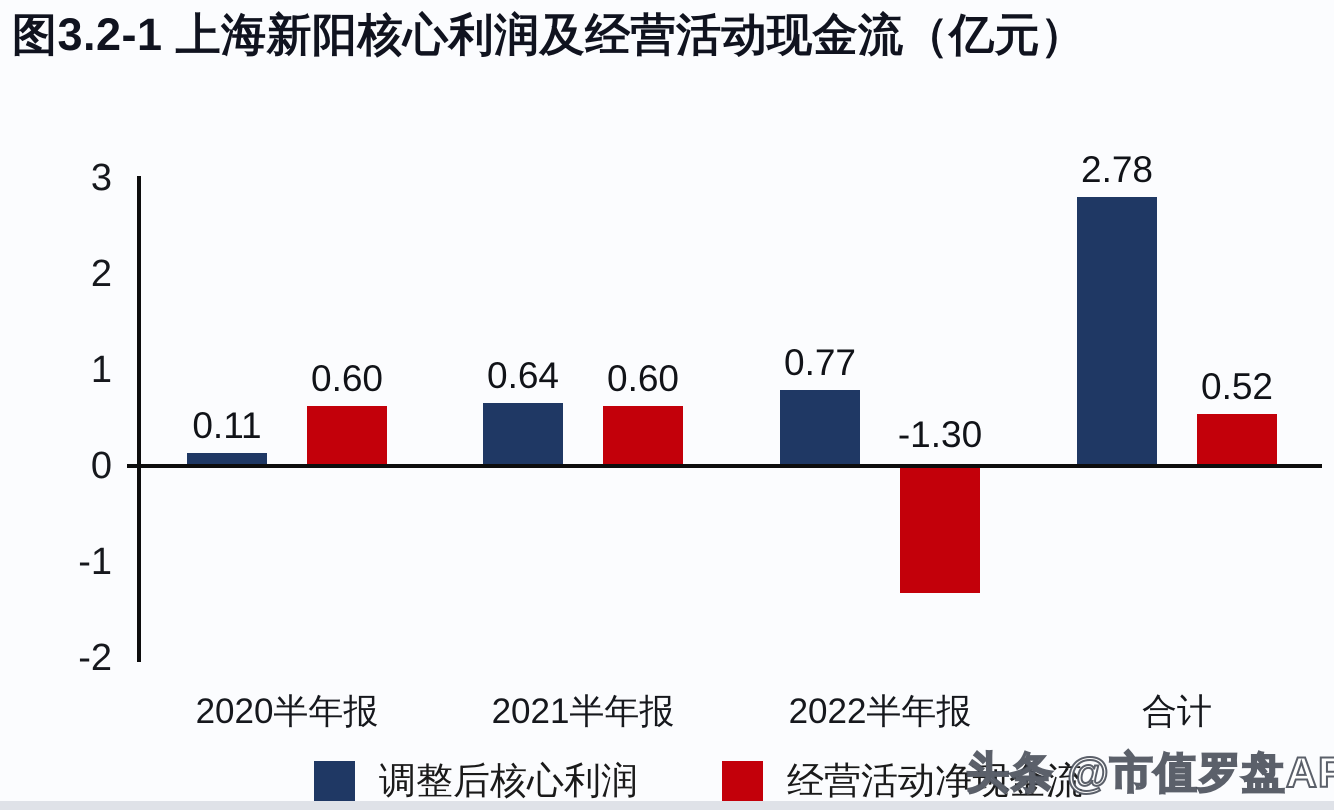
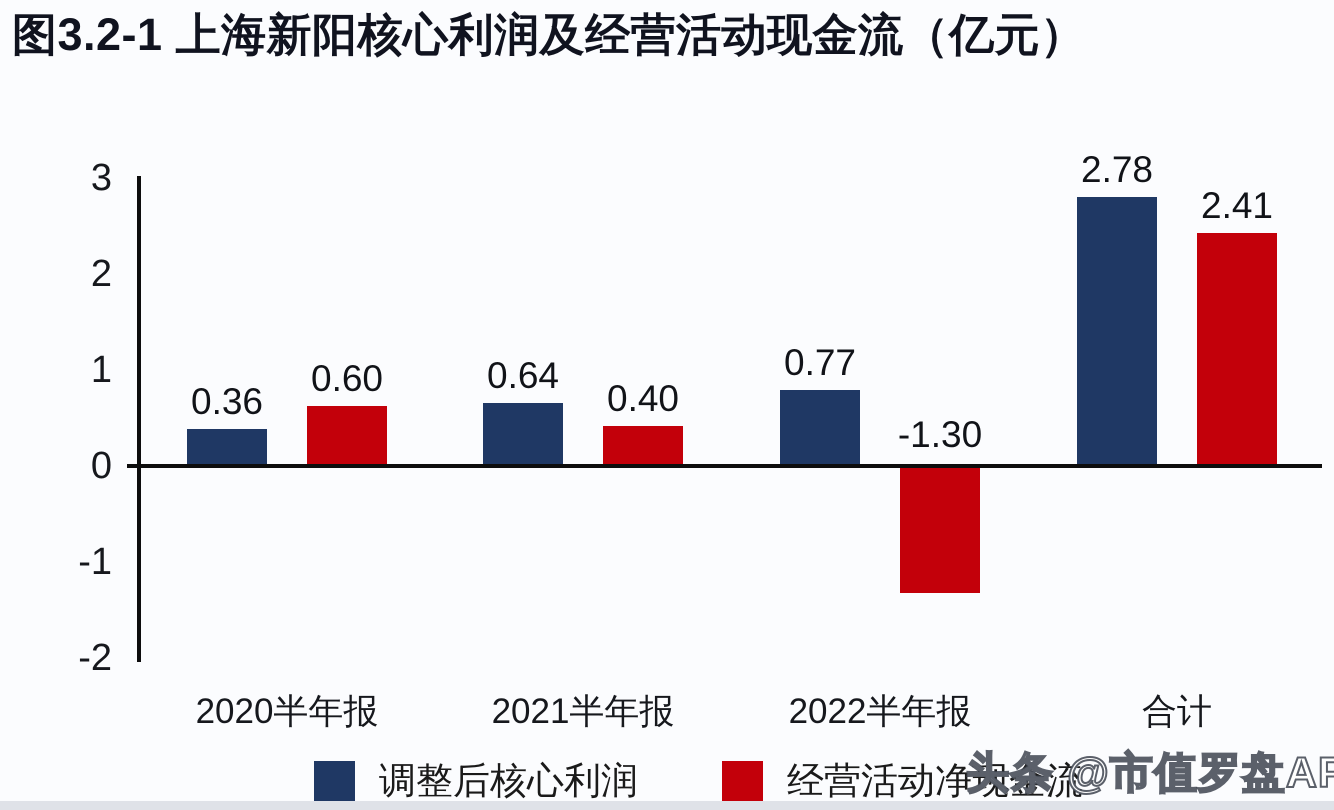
调整后核心利润/2020半年报: 0.11 -> 0.36
经营活动净现金流/2021半年报: 0.60 -> 0.40
经营活动净现金流/合计: 0.52 -> 2.41
